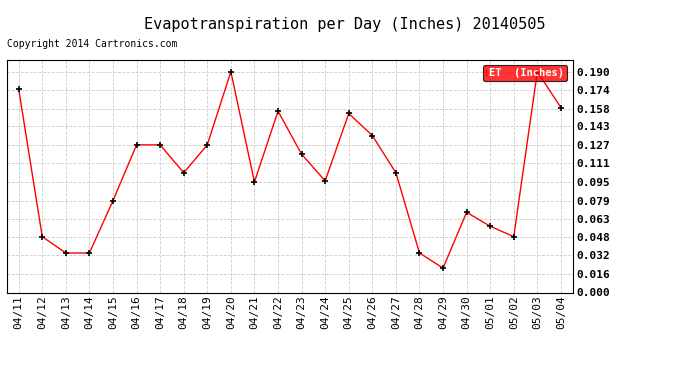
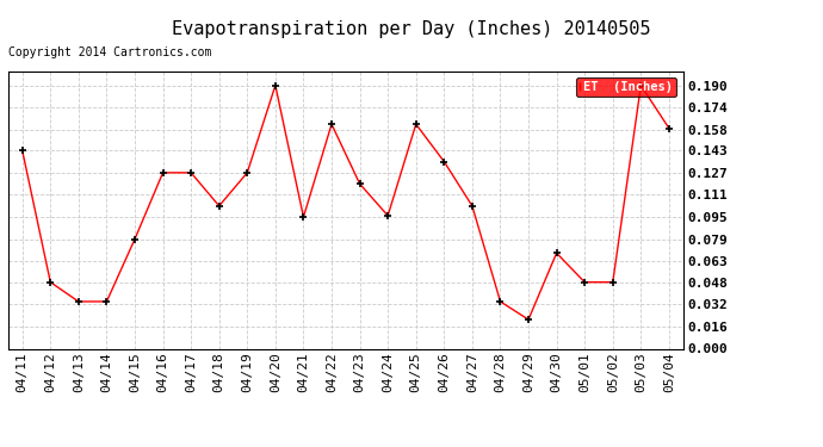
04/11: 0.175 -> 0.143
04/22: 0.156 -> 0.162
04/25: 0.154 -> 0.162
05/01: 0.057 -> 0.048
